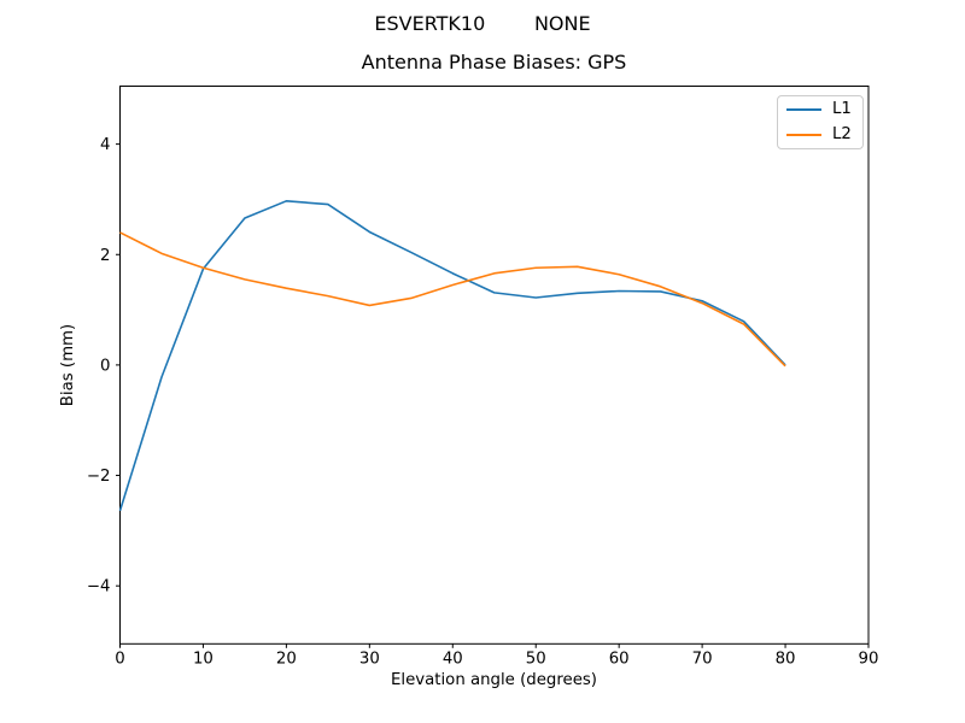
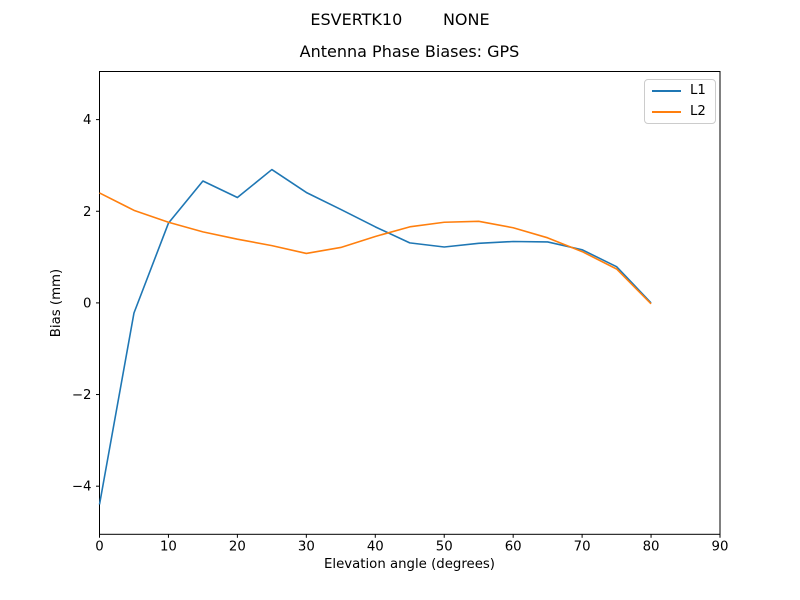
L1/0: -2.6 -> -4.4
L1/20: 3.0 -> 2.3
